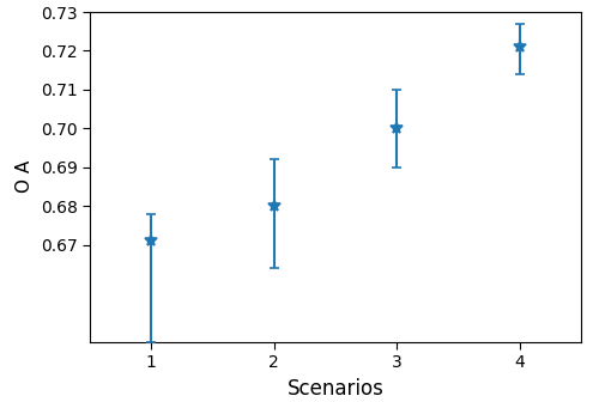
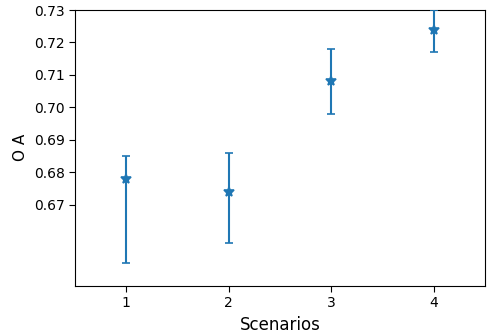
1: 0.671 -> 0.678
2: 0.680 -> 0.674
3: 0.700 -> 0.708
4: 0.721 -> 0.724
